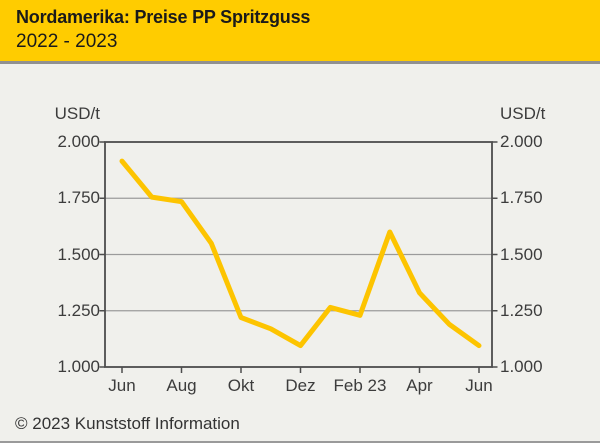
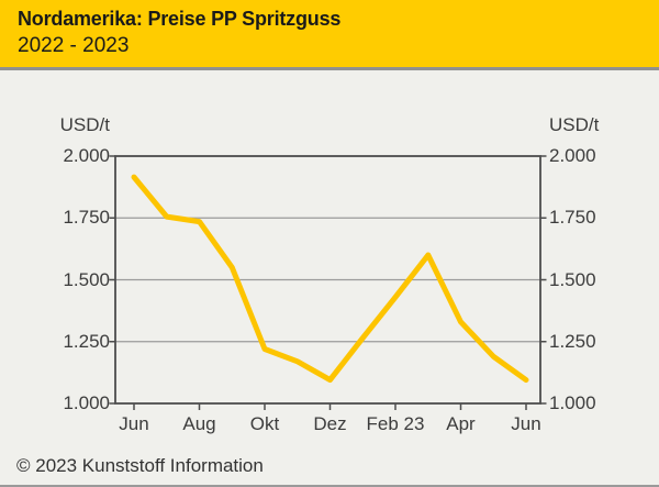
Feb 23: 1230 -> 1430
